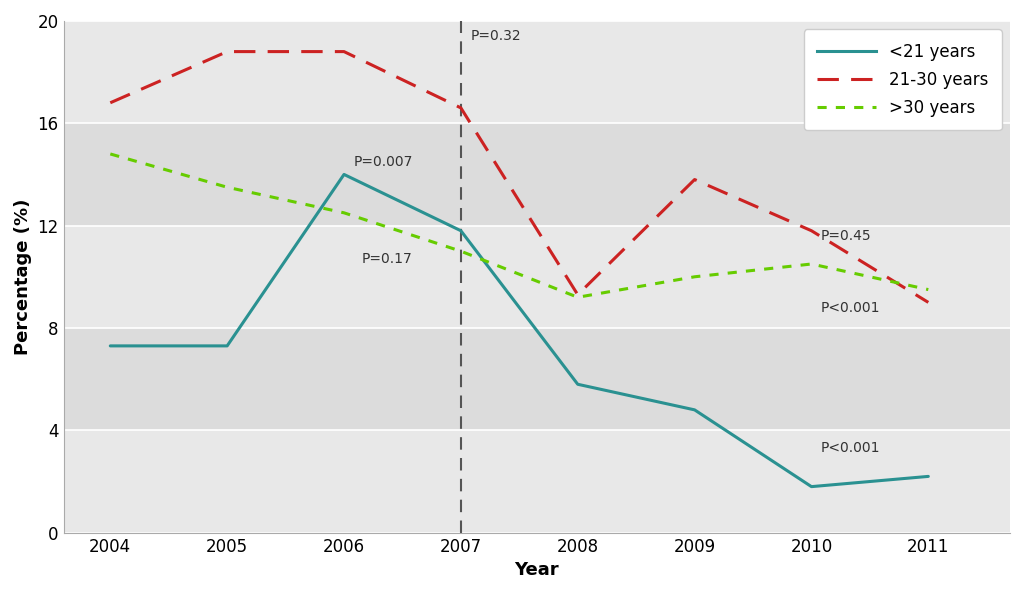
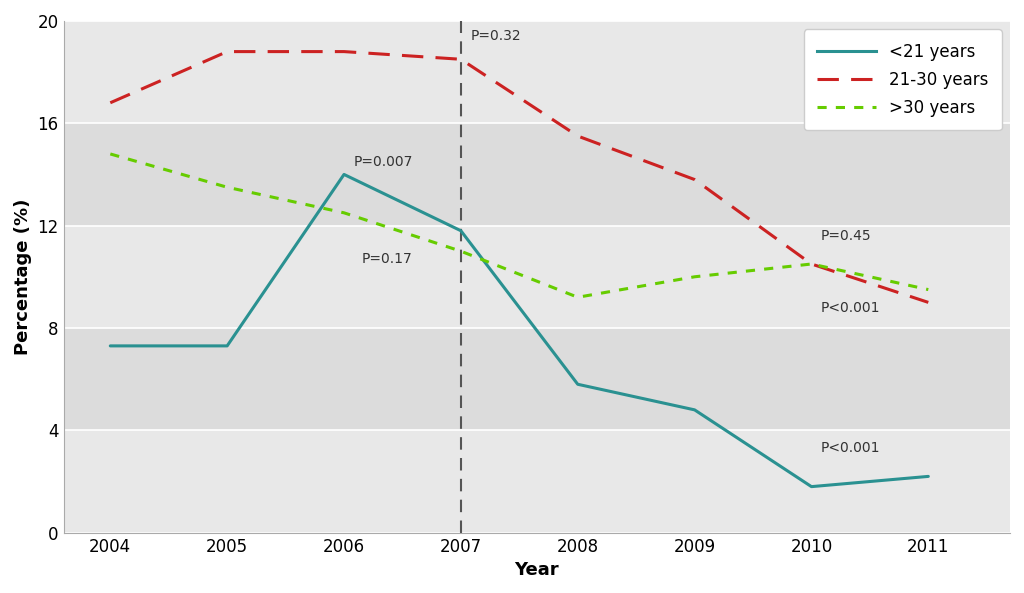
21-30 years/2007: 16.6 -> 18.5
21-30 years/2008: 9.3 -> 15.5
21-30 years/2010: 11.8 -> 10.5
